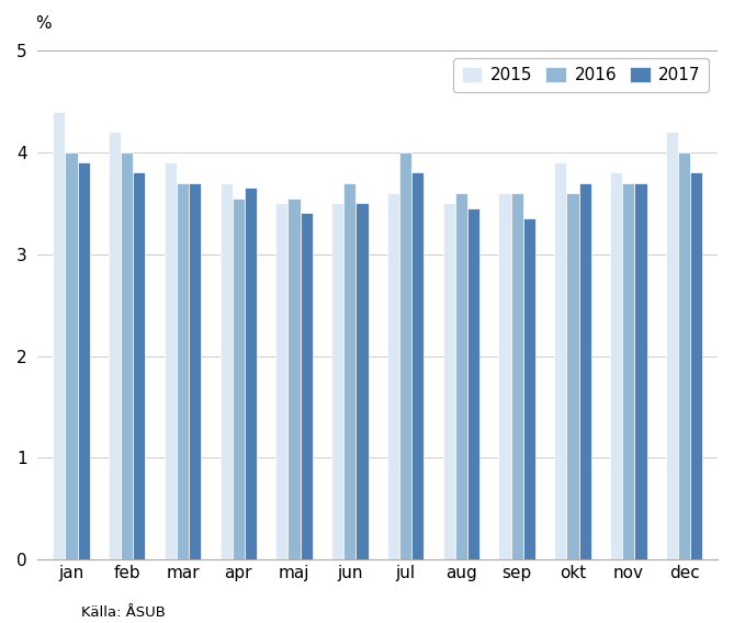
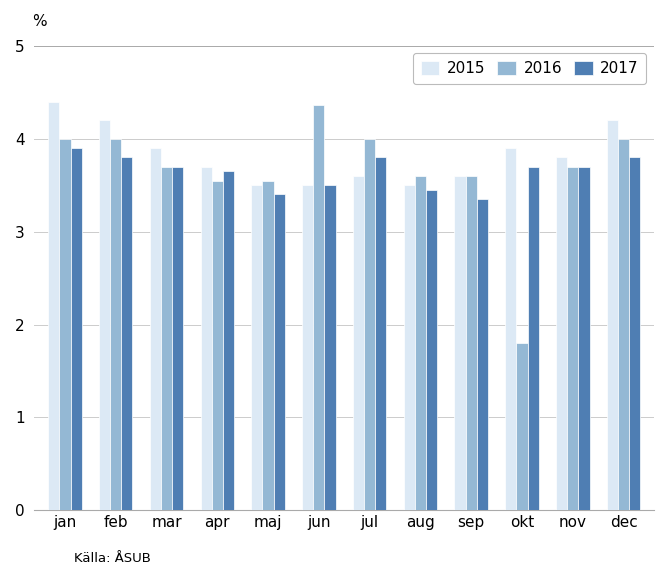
2016/jun: 3.70 -> 4.36
2016/okt: 3.60 -> 1.80
